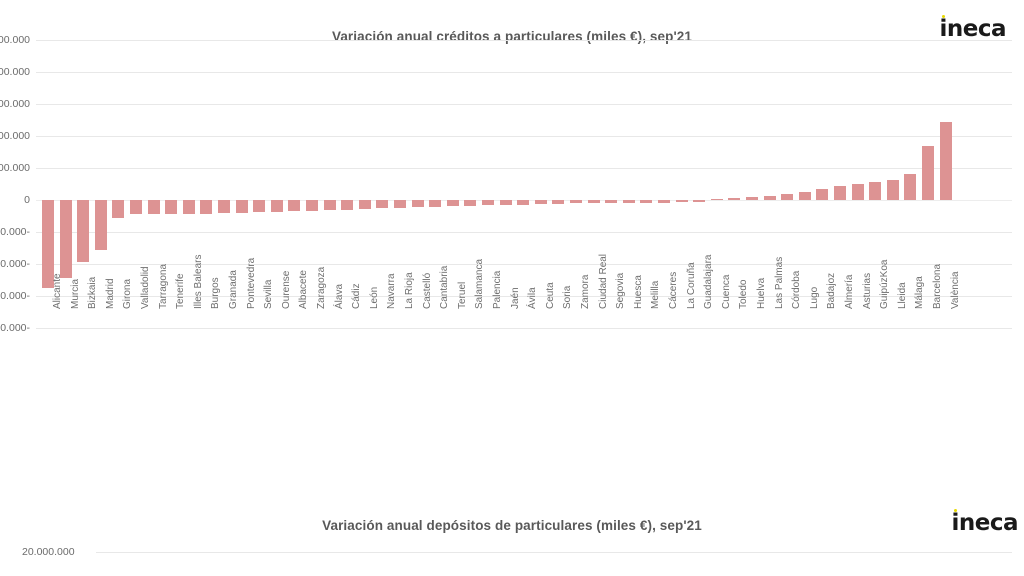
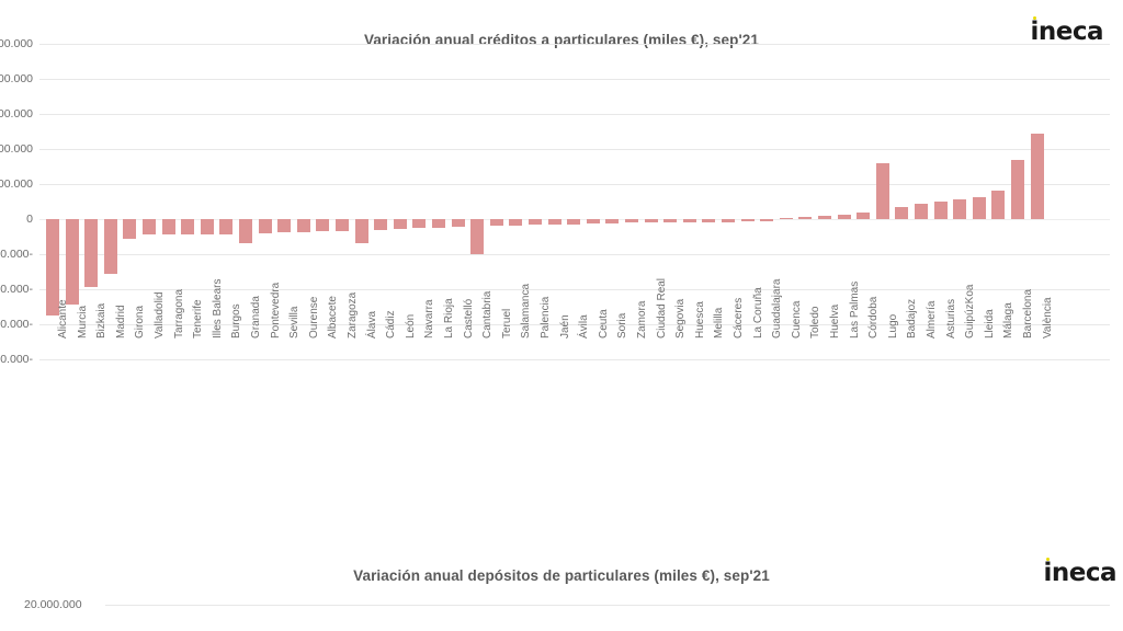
Granada: -400000 -> -700000
Álava: -300000 -> -700000
Cantabria: -200000 -> -1000000
Lugo: 200000 -> 1600000
